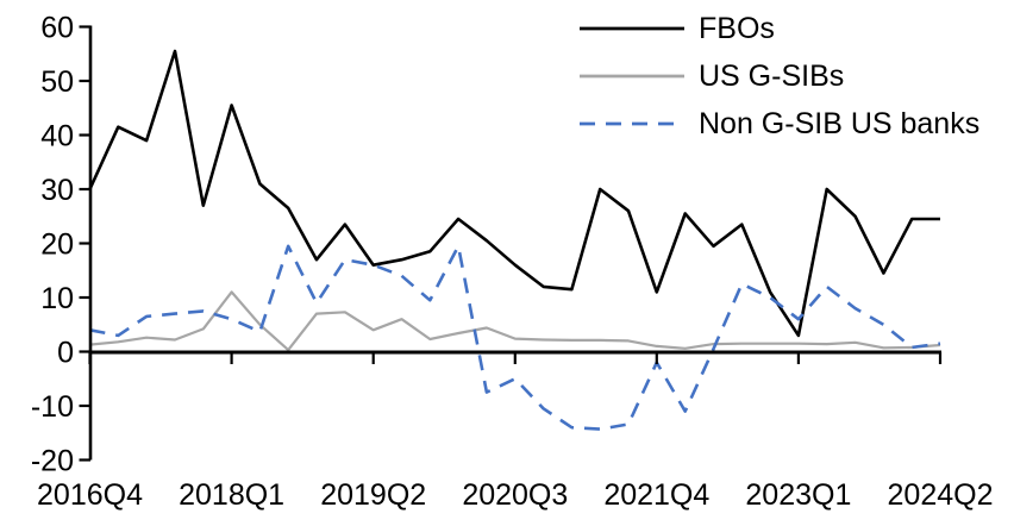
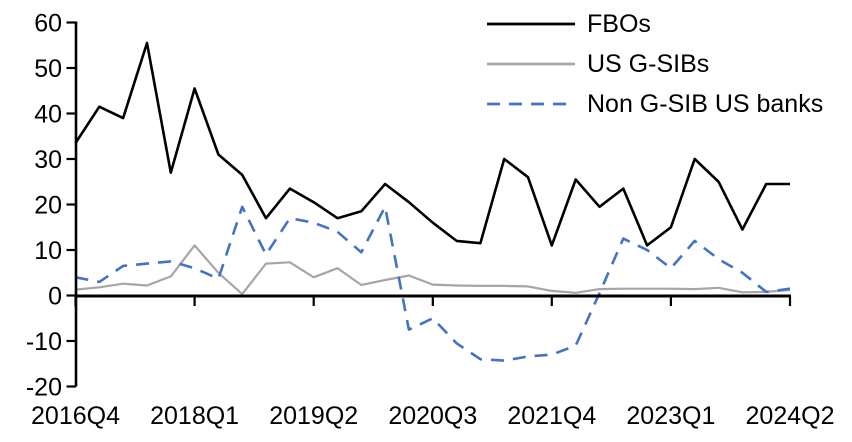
FBOs/2016Q4: 30 -> 34
FBOs/2019Q2: 16 -> 20
Non G-SIB US banks/2021Q4: -2 -> -13
FBOs/2023Q1: 3 -> 15
